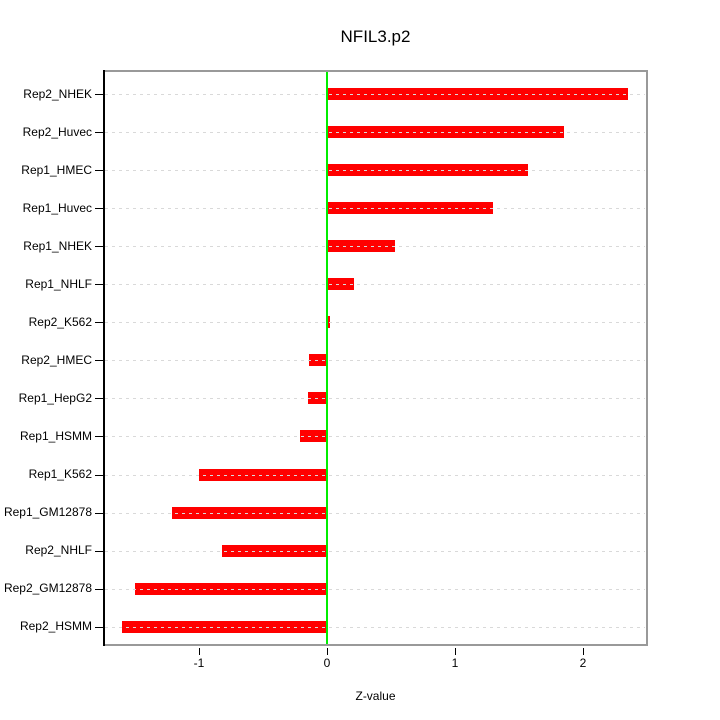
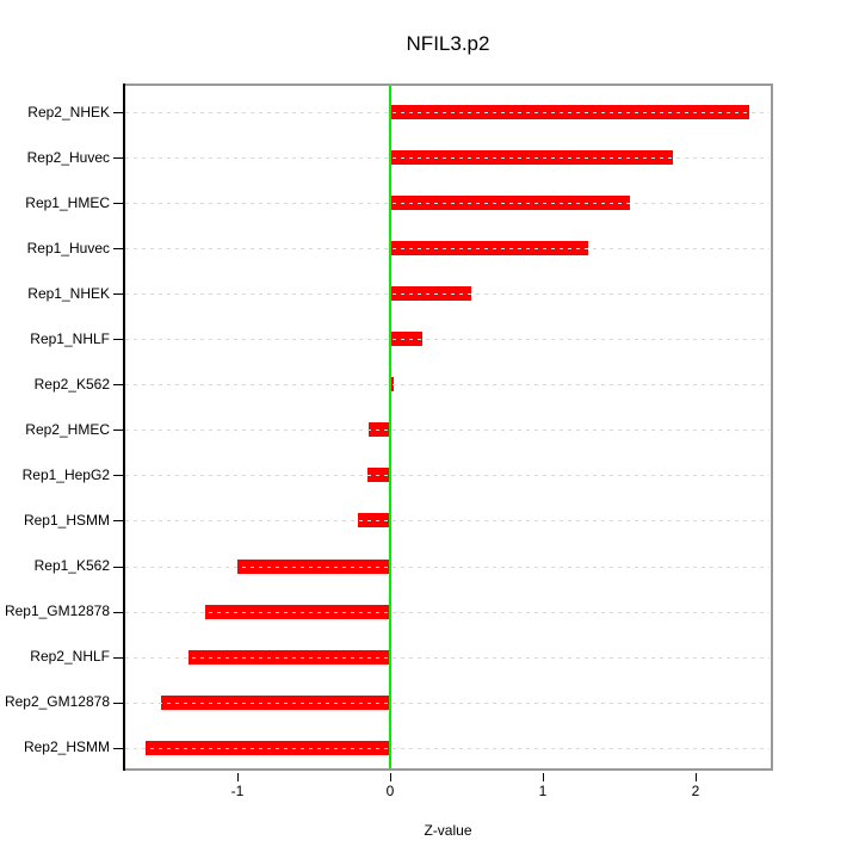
Rep2_NHLF: -0.82 -> -1.32
